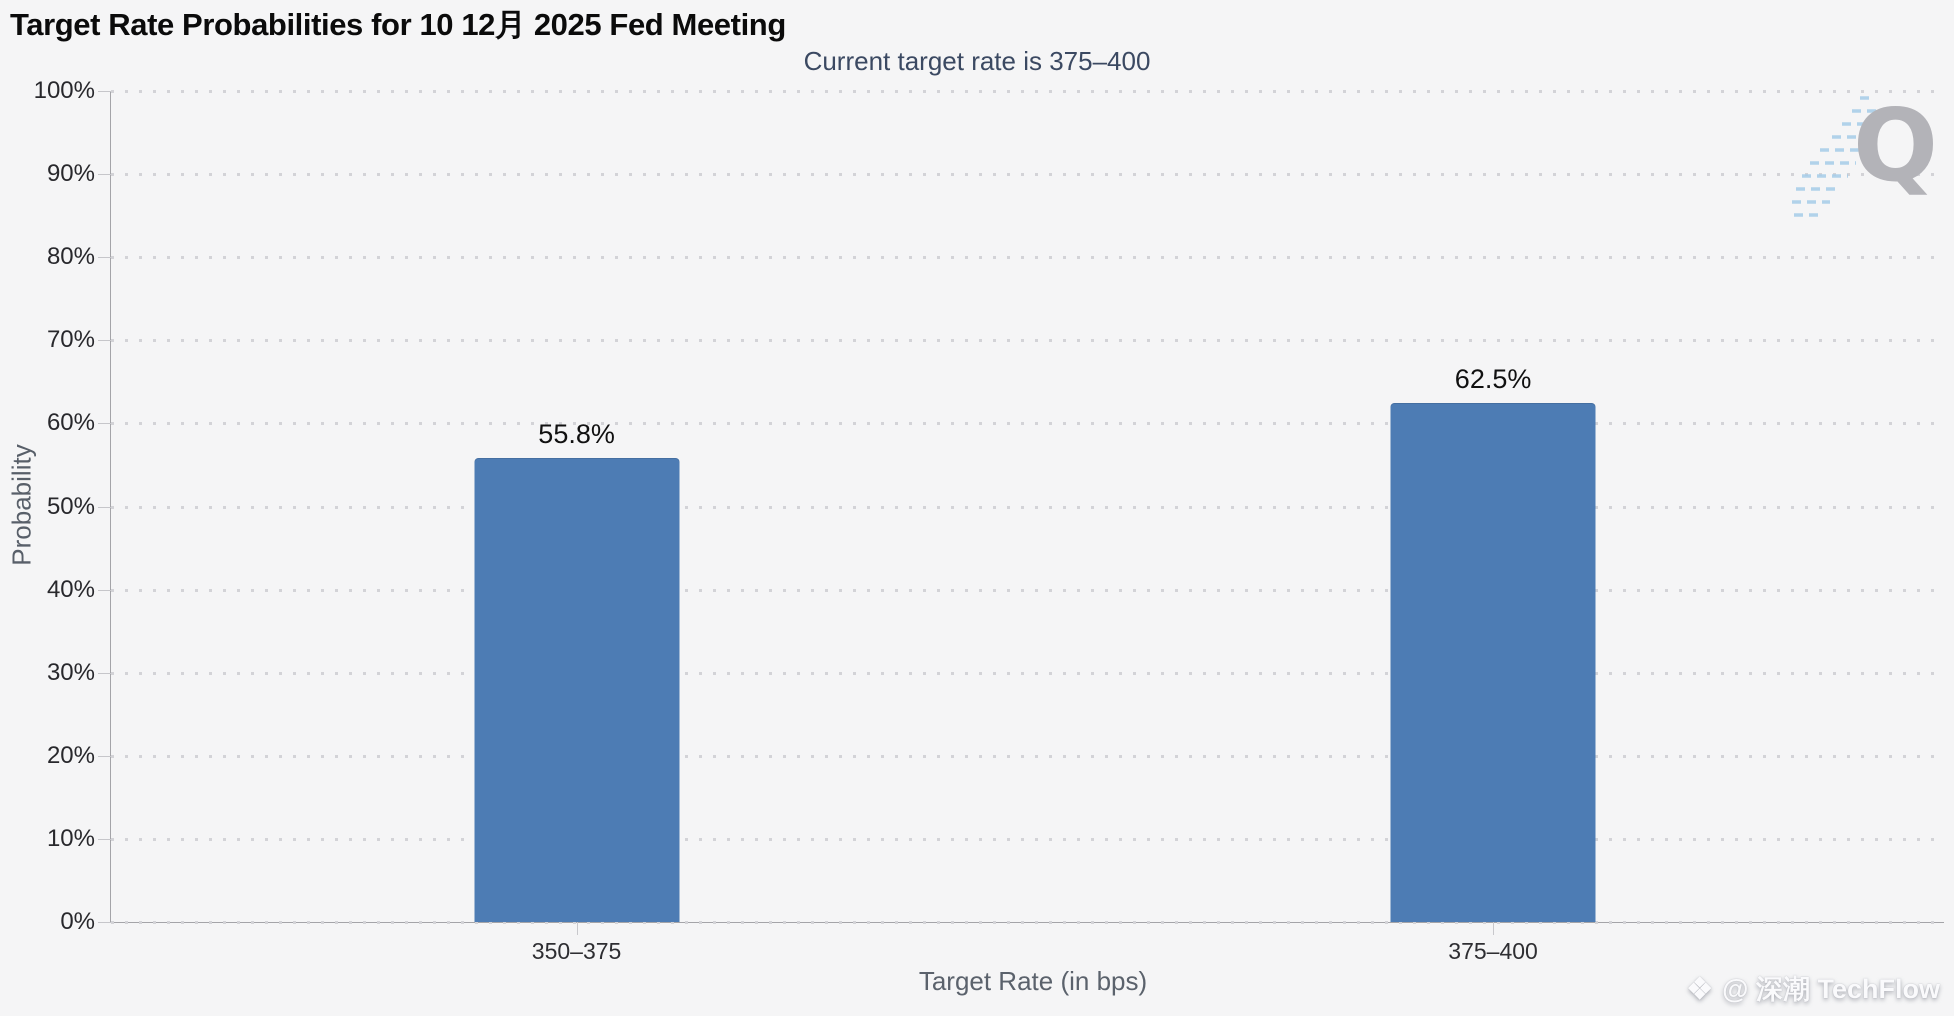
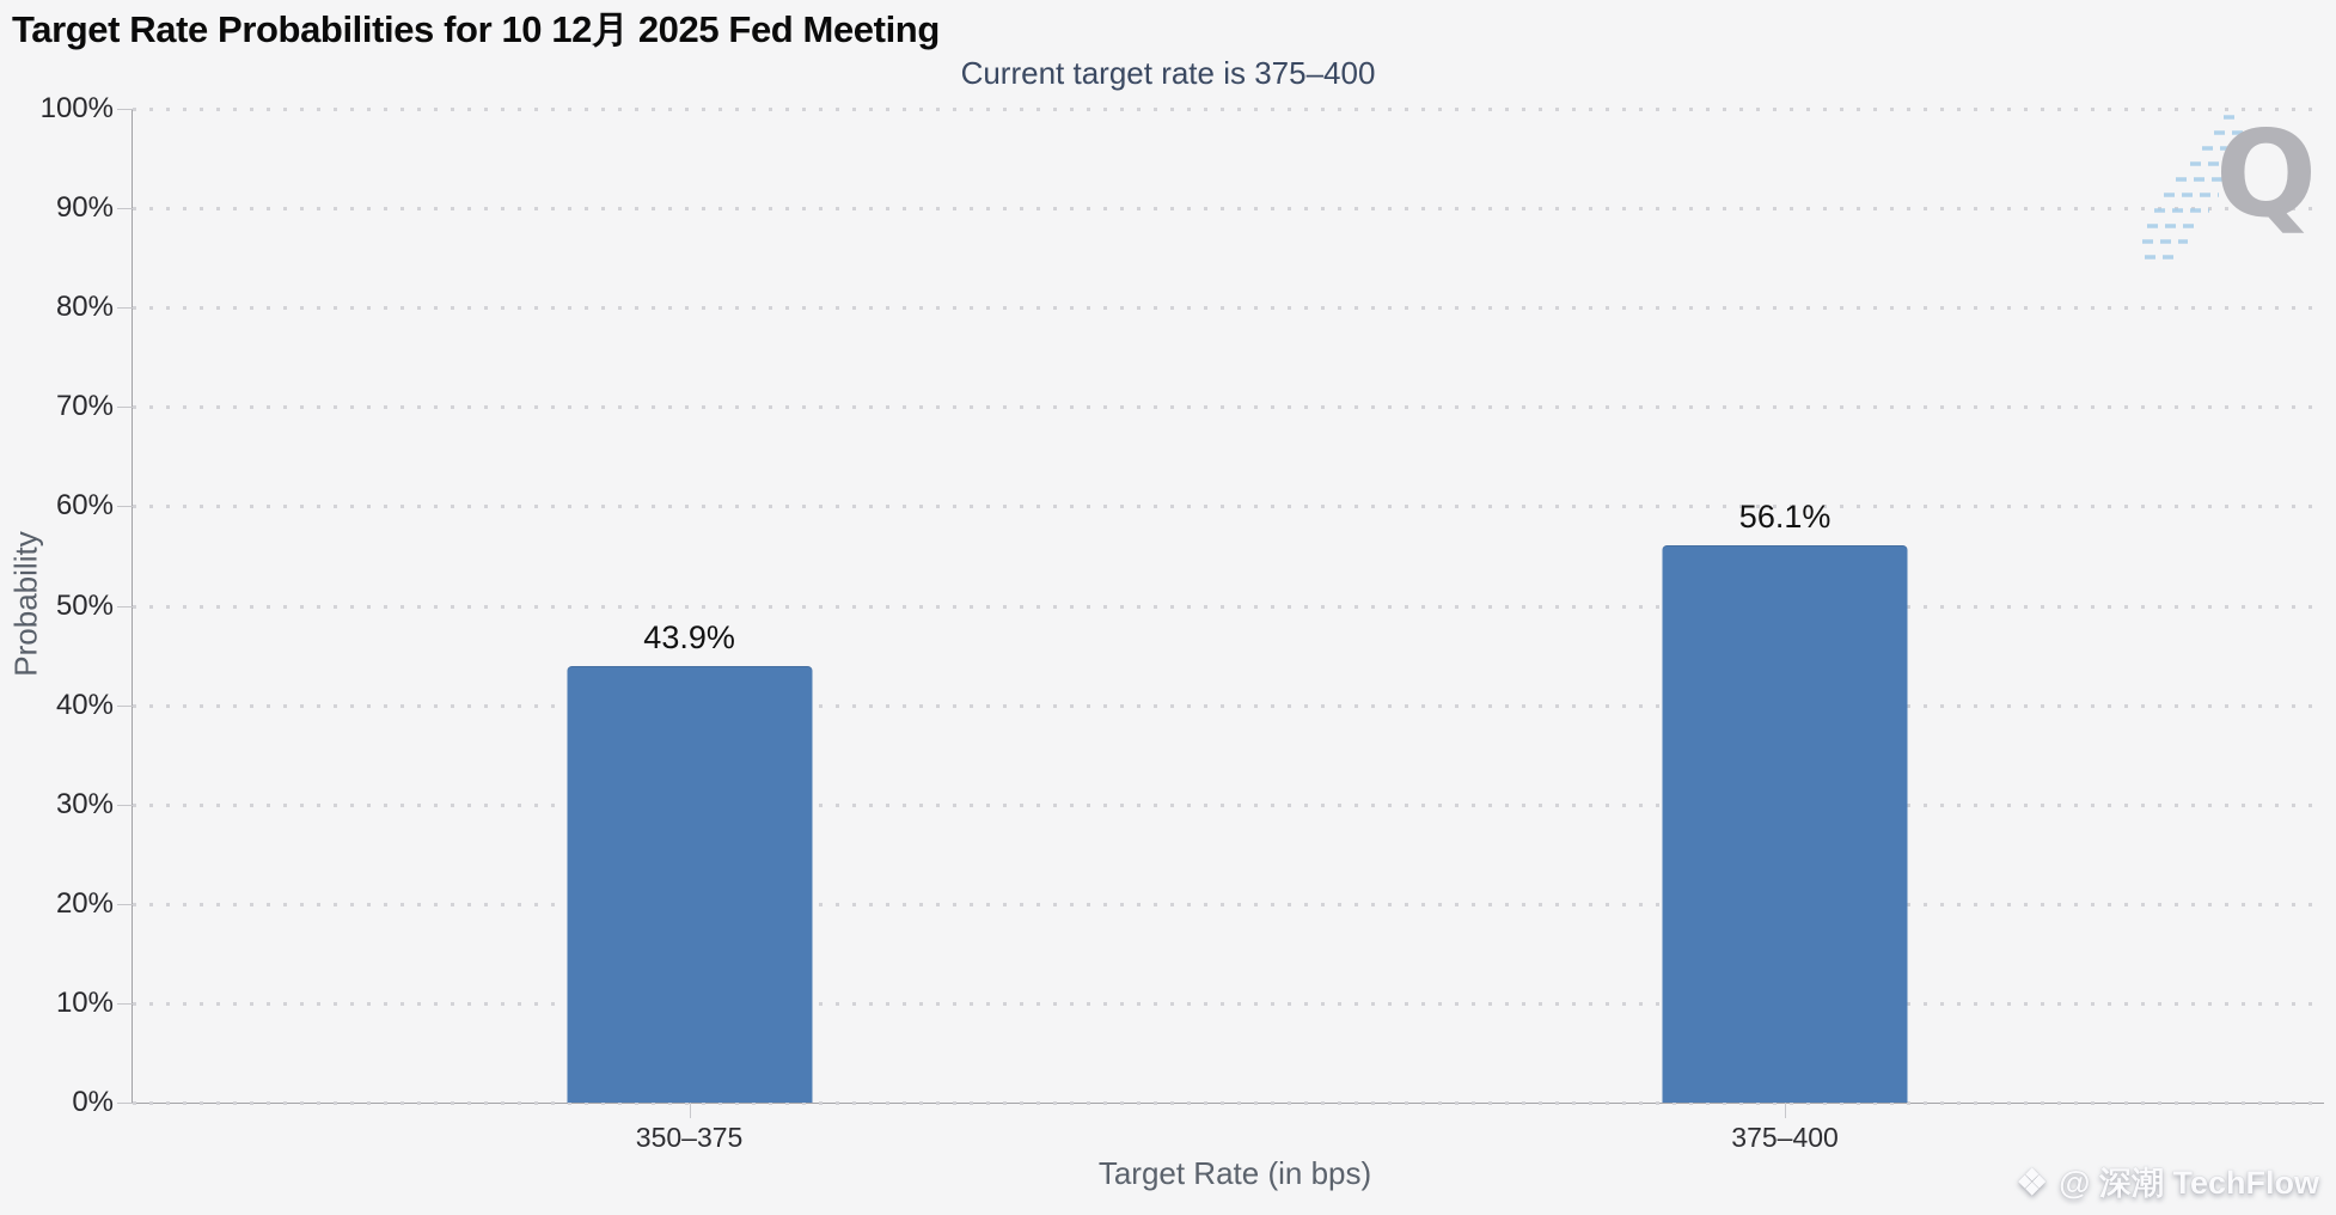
350–375: 55.8% -> 43.9%
375–400: 62.5% -> 56.1%
